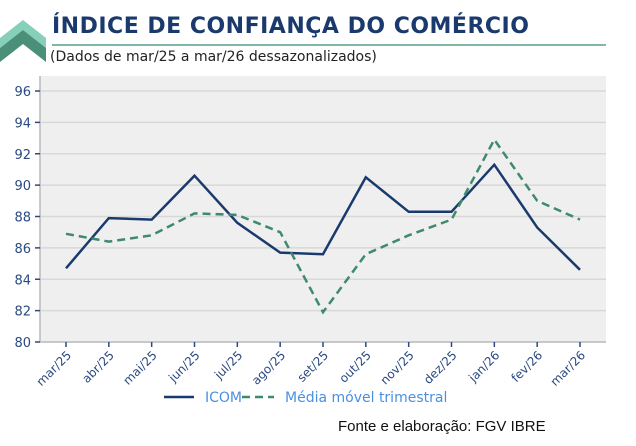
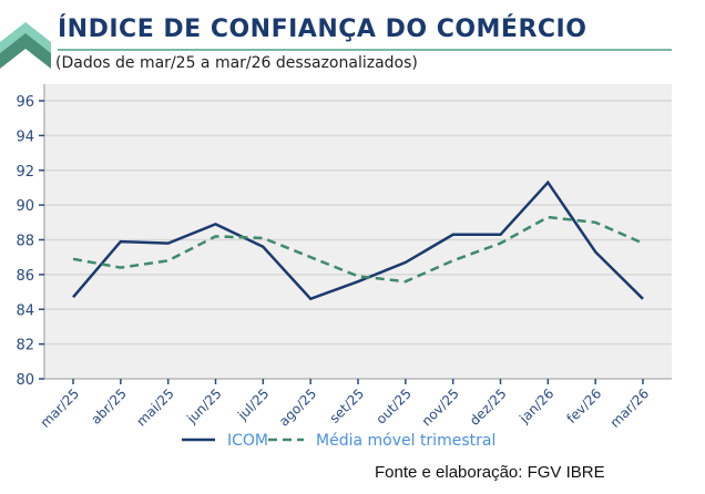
ICOM/jun/25: 90.6 -> 88.9
ICOM/ago/25: 85.7 -> 84.6
Média móvel trimestral/set/25: 81.9 -> 85.9
ICOM/out/25: 90.5 -> 86.7
Média móvel trimestral/jan/26: 92.9 -> 89.3
